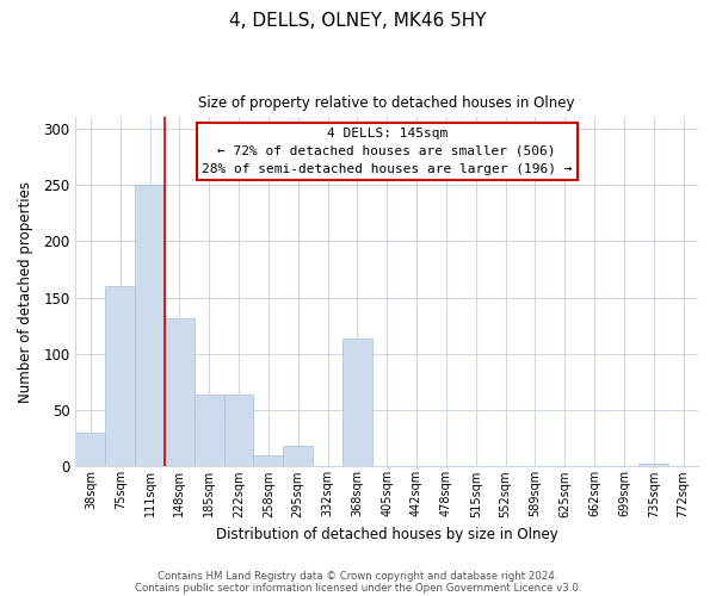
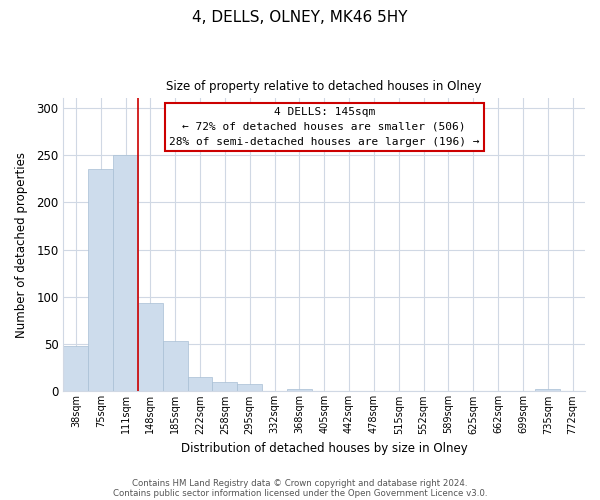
38sqm: 30 -> 48
75sqm: 160 -> 235
148sqm: 132 -> 93
185sqm: 64 -> 53
222sqm: 64 -> 15
295sqm: 18 -> 8
368sqm: 114 -> 3
